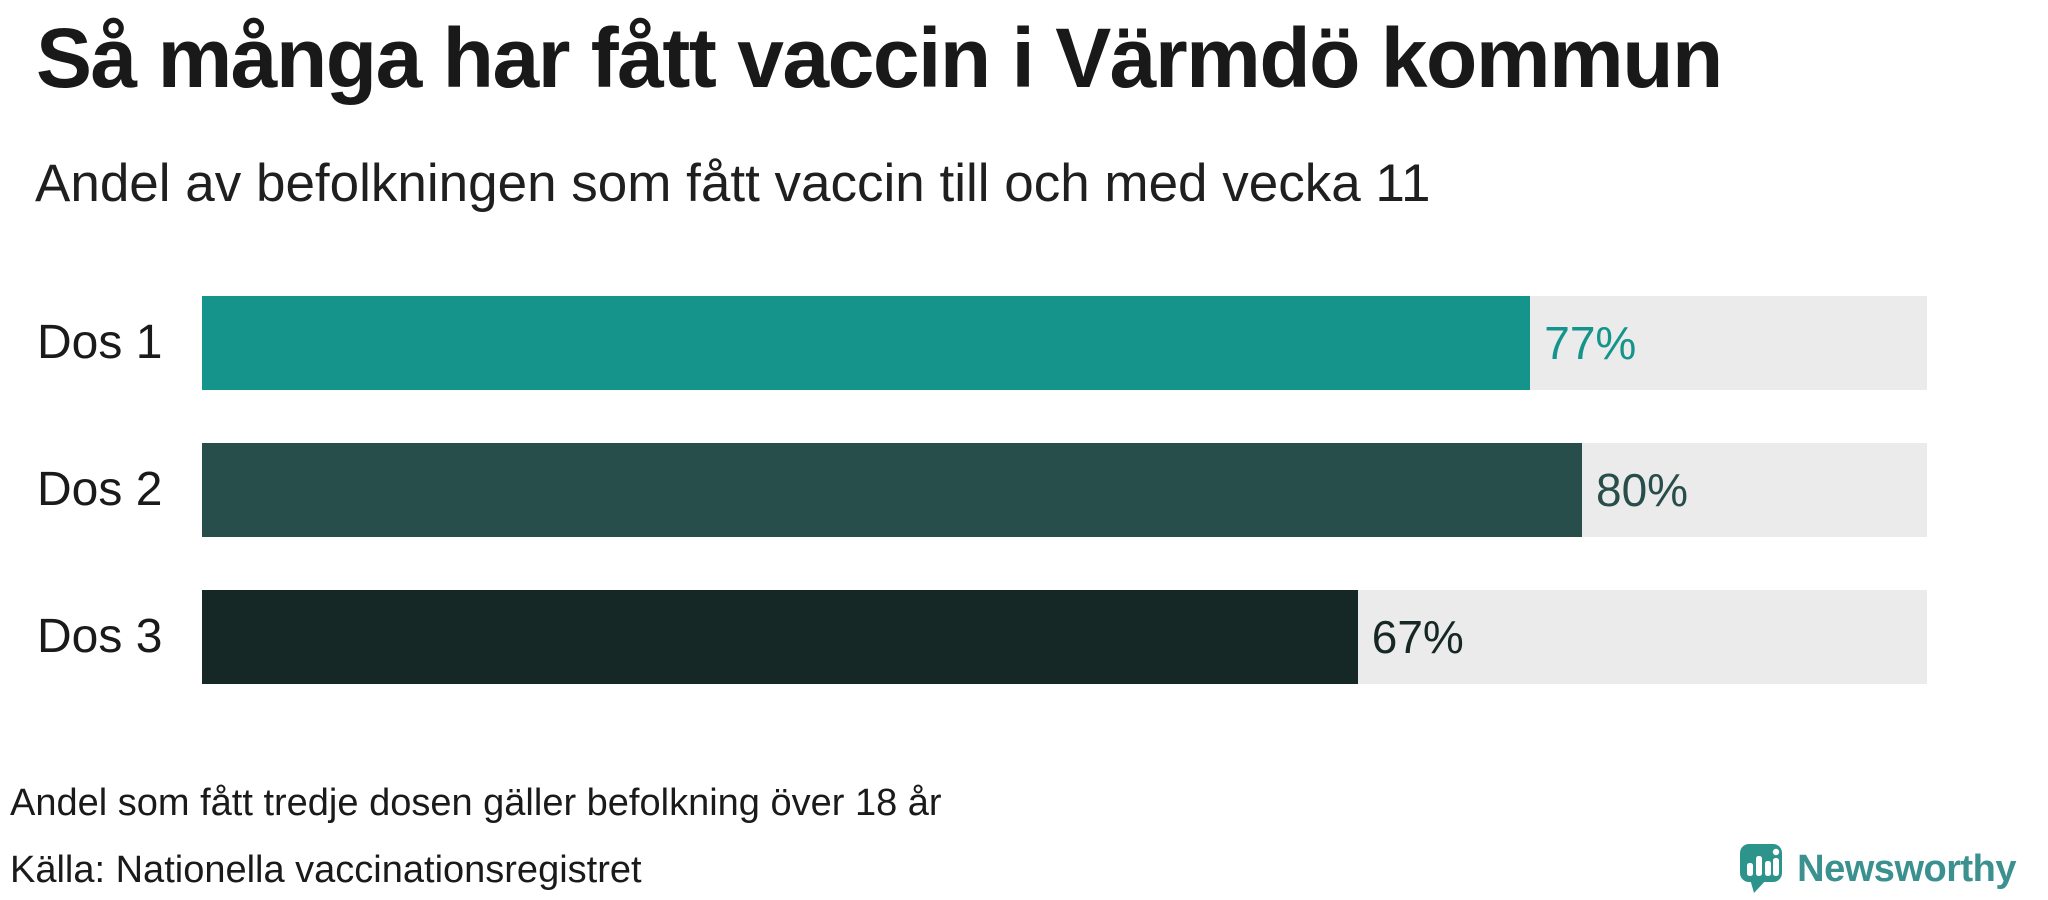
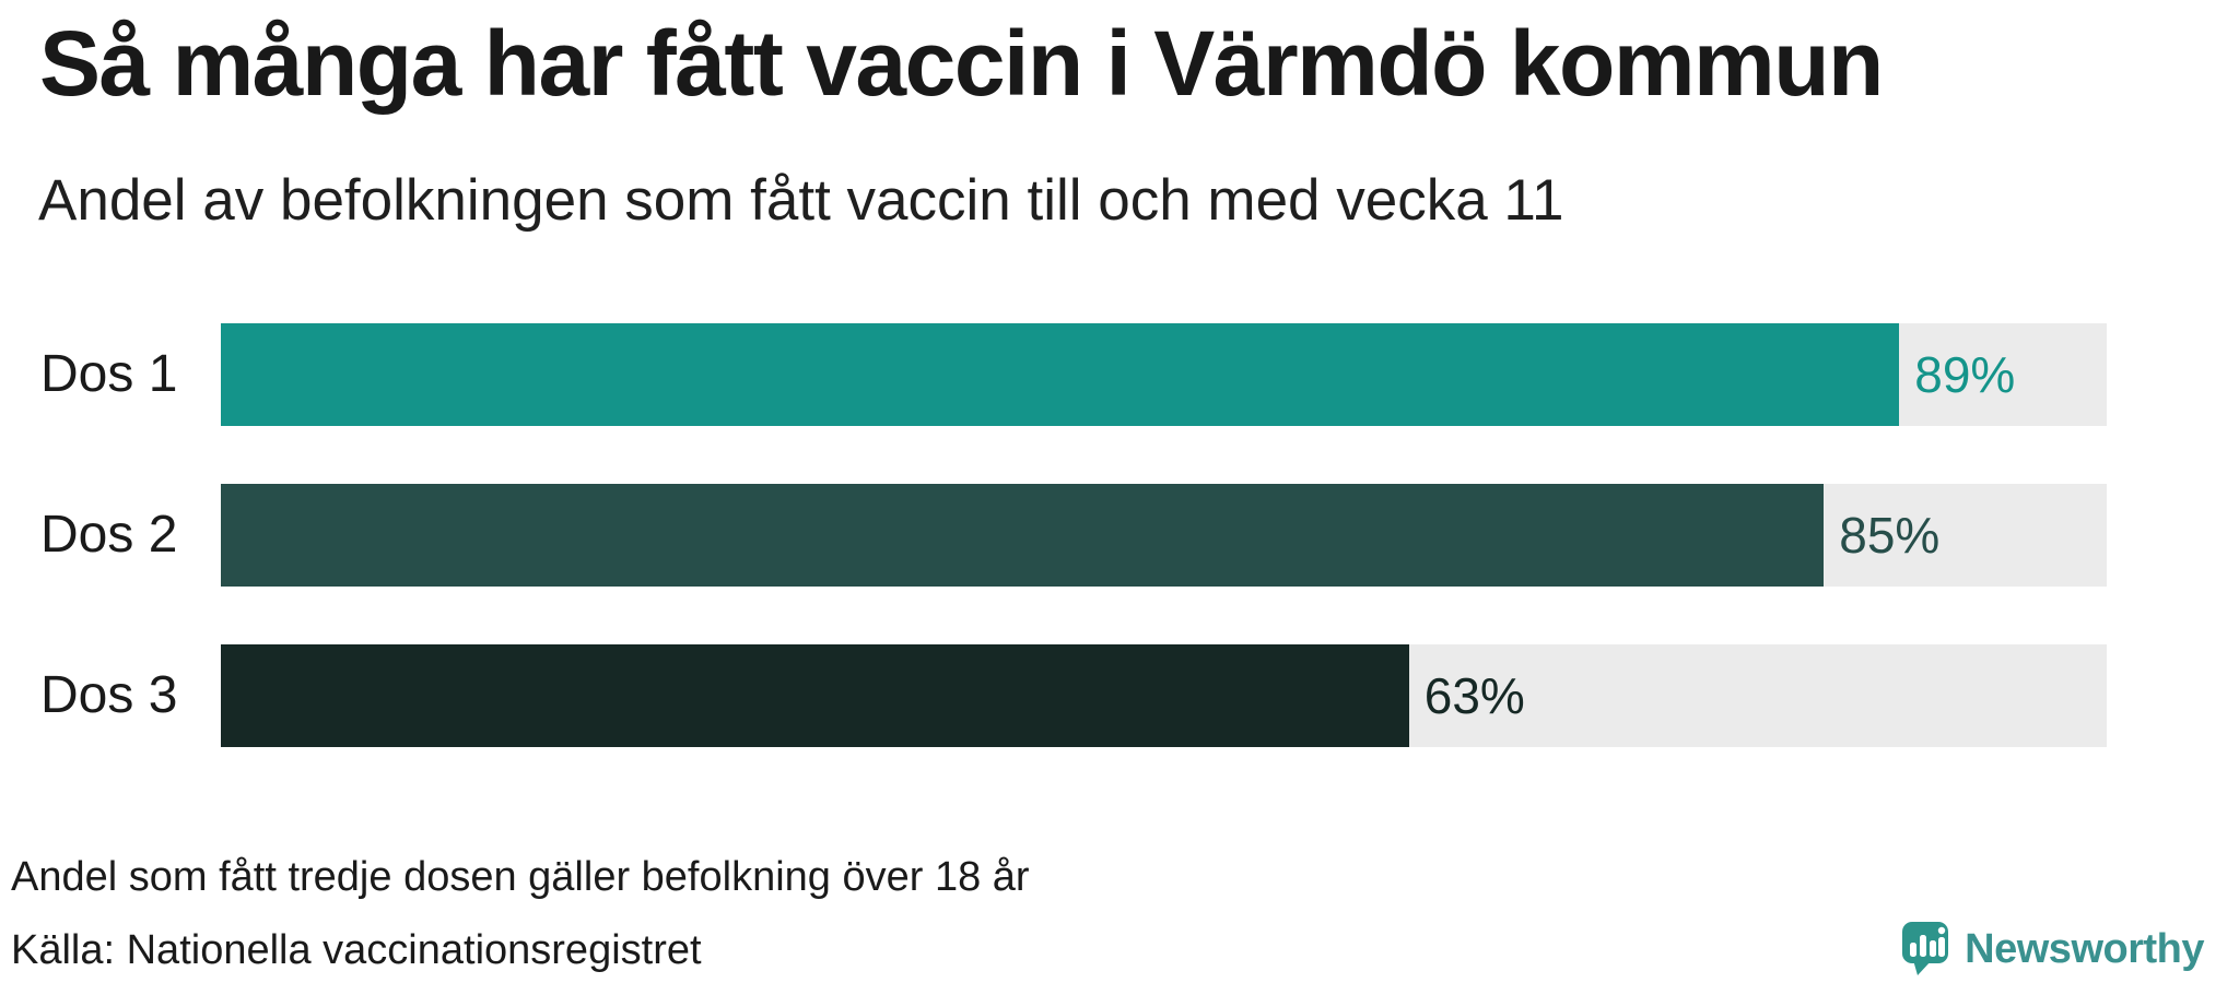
Dos 1: 77% -> 89%
Dos 2: 80% -> 85%
Dos 3: 67% -> 63%
